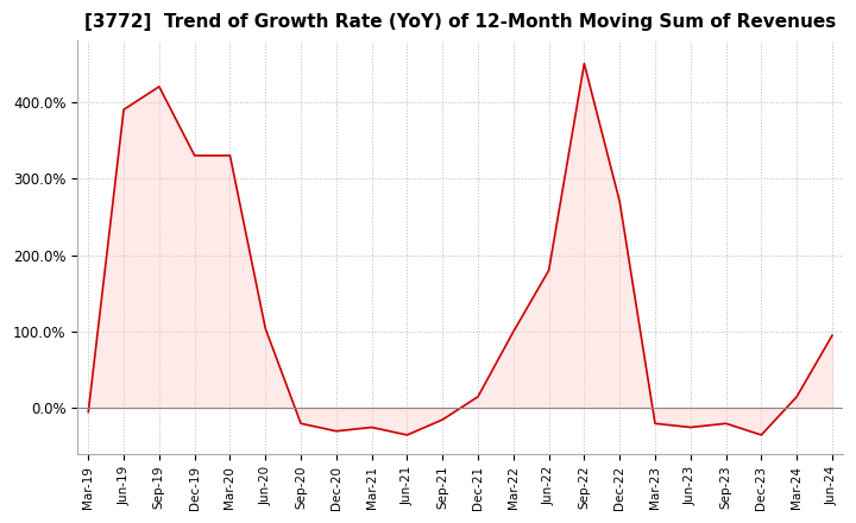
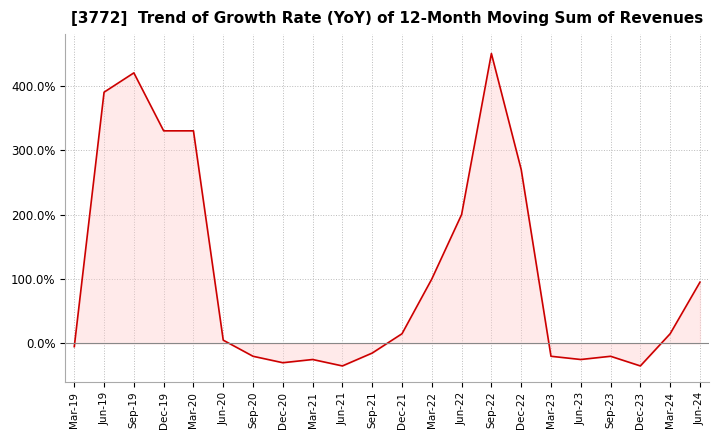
Jun-20: 104% -> 5%
Jun-22: 180% -> 200%
